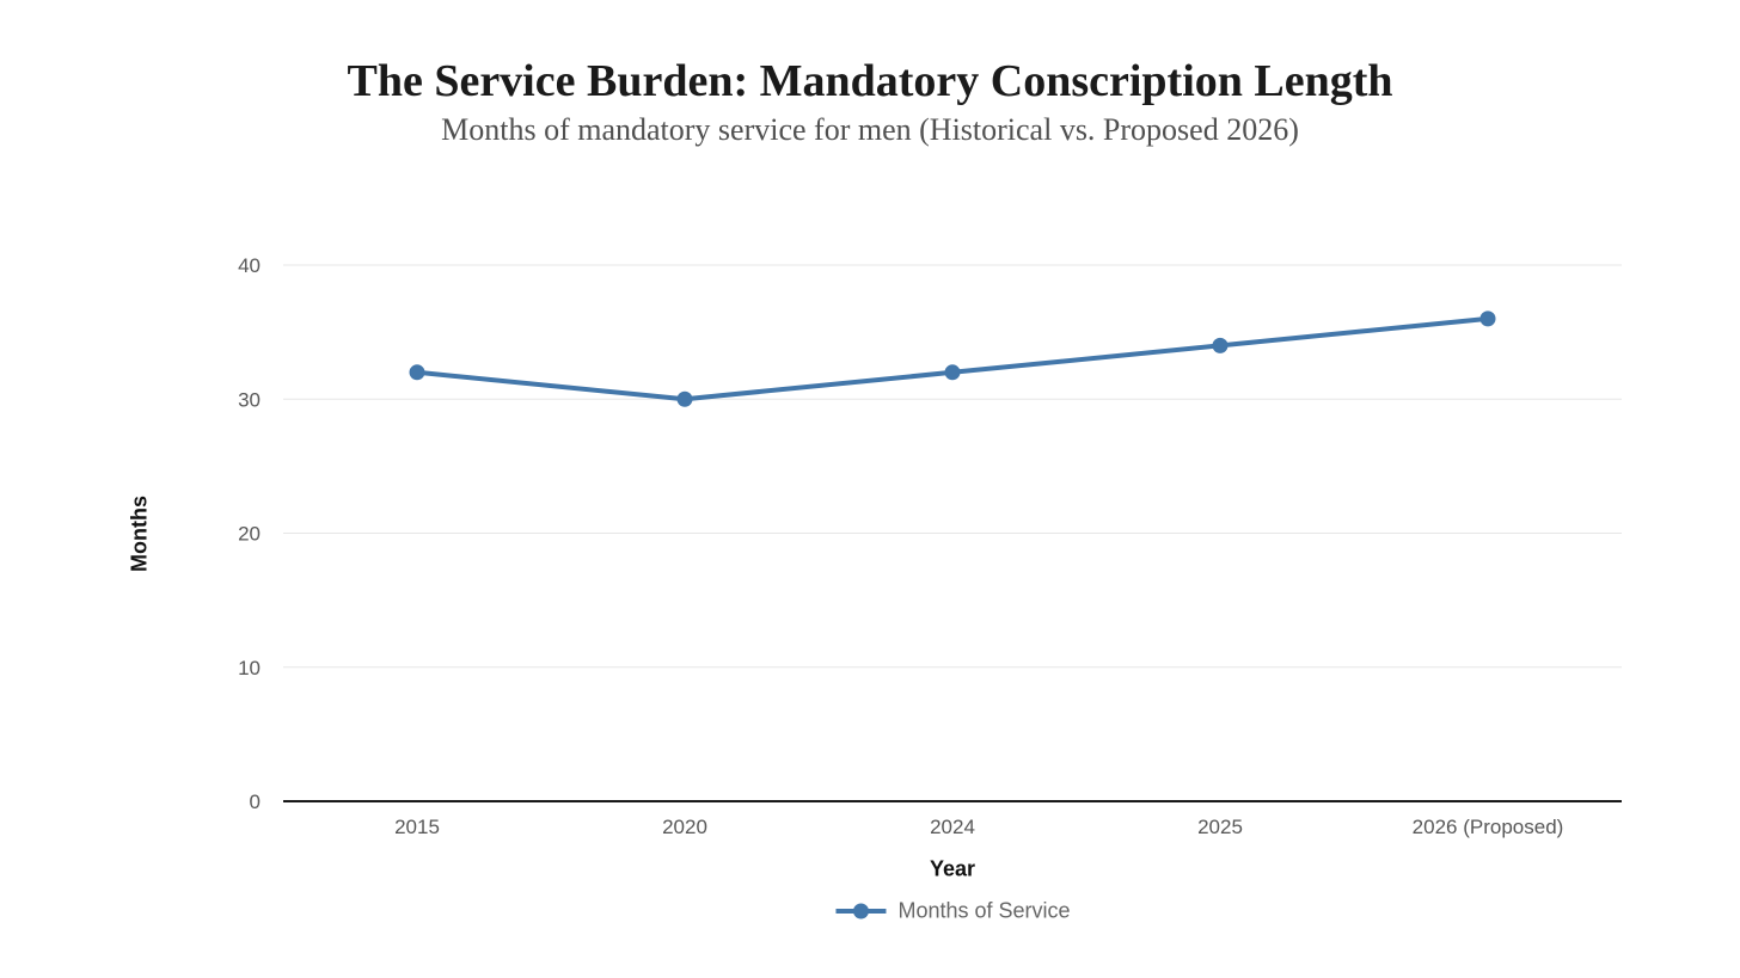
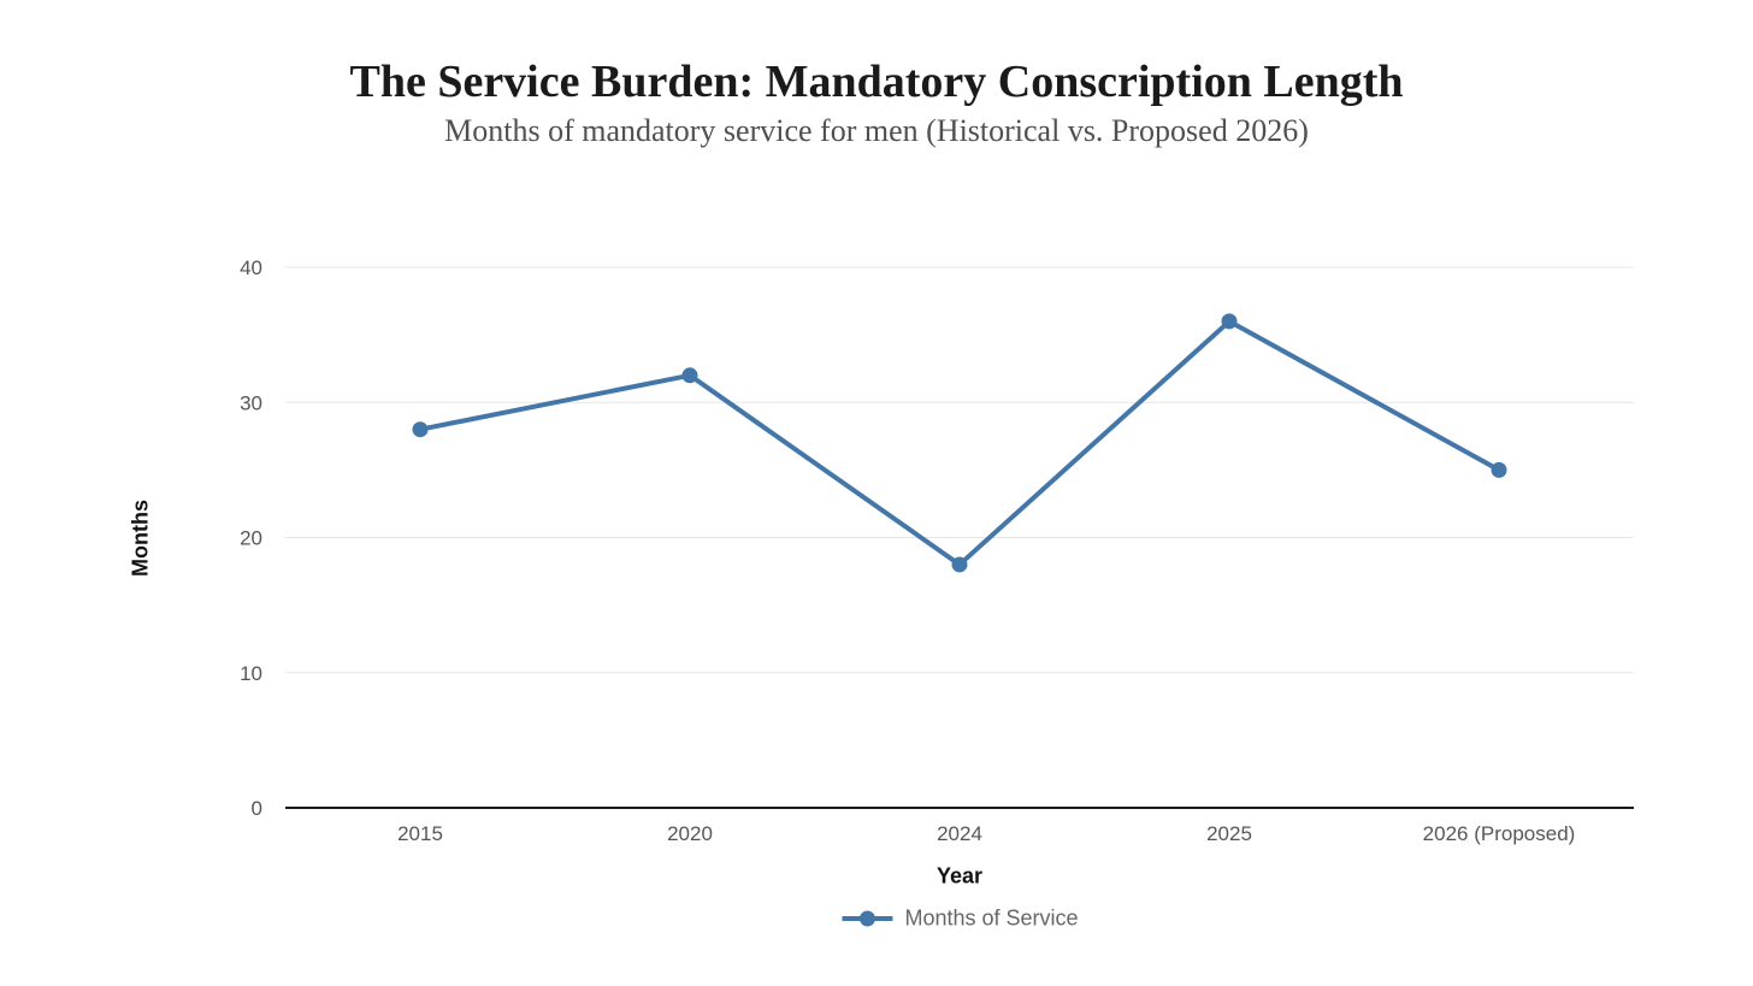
2015: 32 -> 28
2020: 30 -> 32
2024: 32 -> 18
2025: 34 -> 36
2026 (Proposed): 36 -> 25
